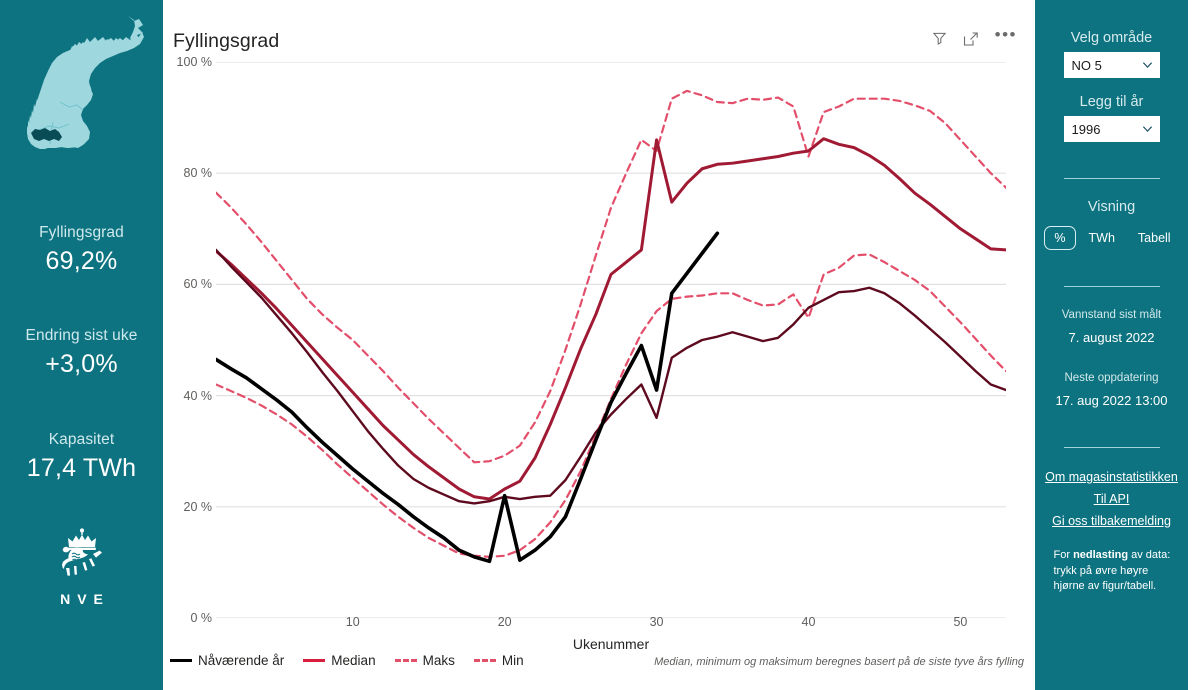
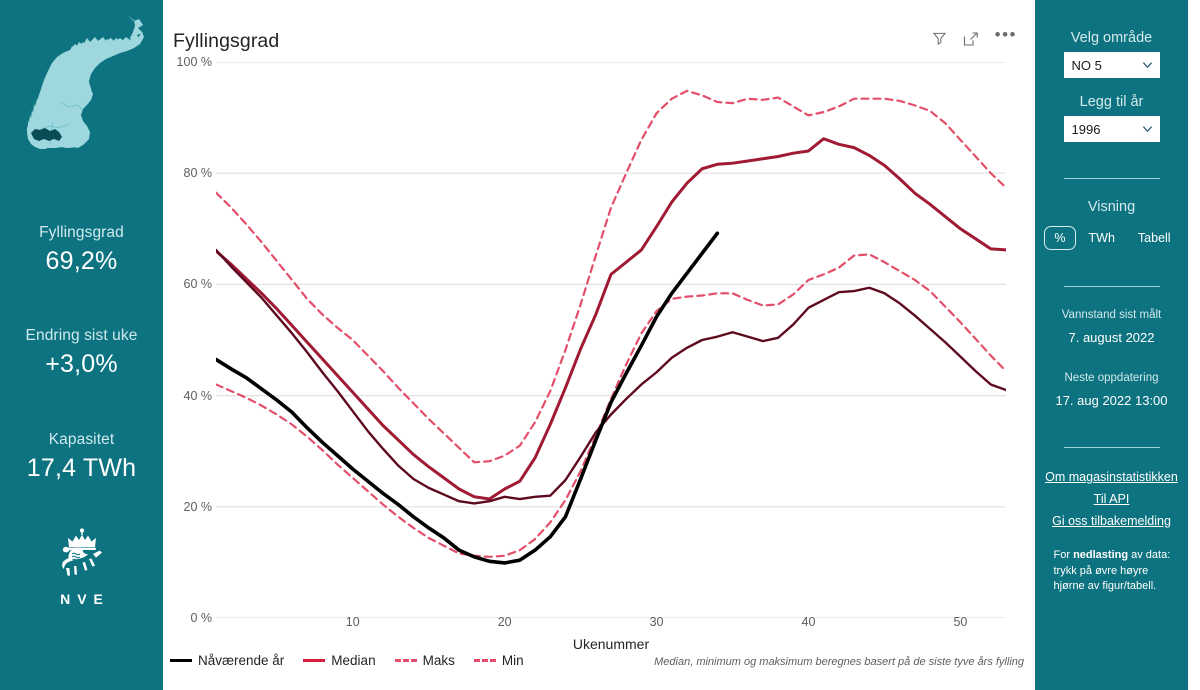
Nåværende år/20: 22% -> 10%
Nåværende år/30: 41% -> 54%
Median/30: 86% -> 70%
1996/30: 36% -> 44%
Maks/30: 84% -> 91%
Maks/40: 83% -> 90%
Min/40: 54% -> 61%
